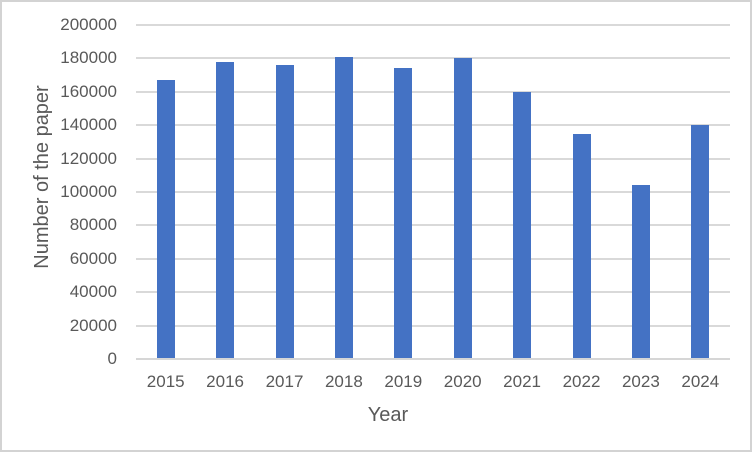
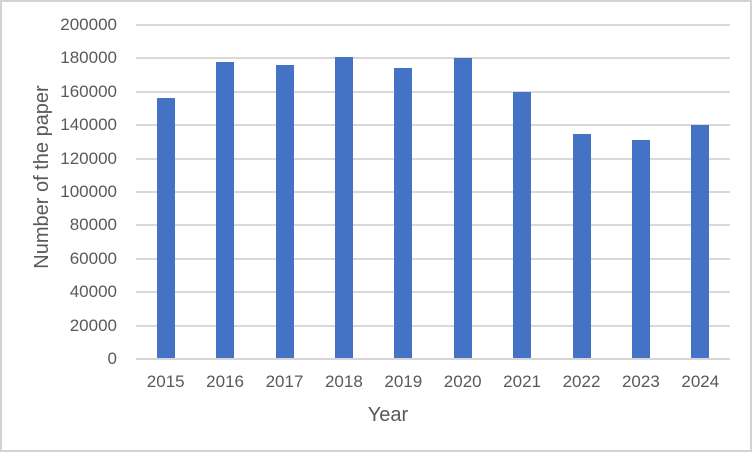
2015: 167000 -> 156000
2023: 104000 -> 131000
